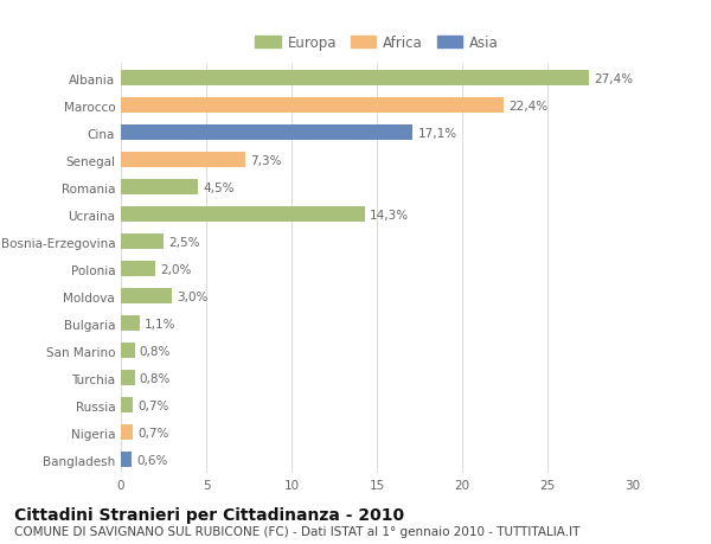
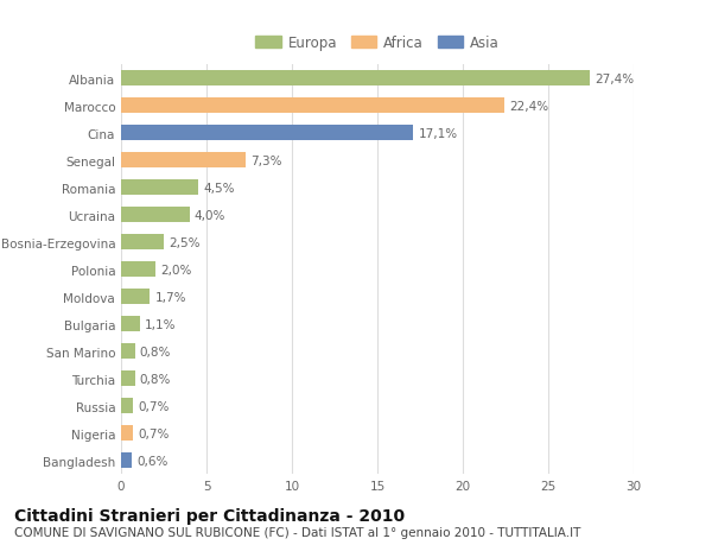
Ucraina: 14,3% -> 4,0%
Moldova: 3,0% -> 1,7%
